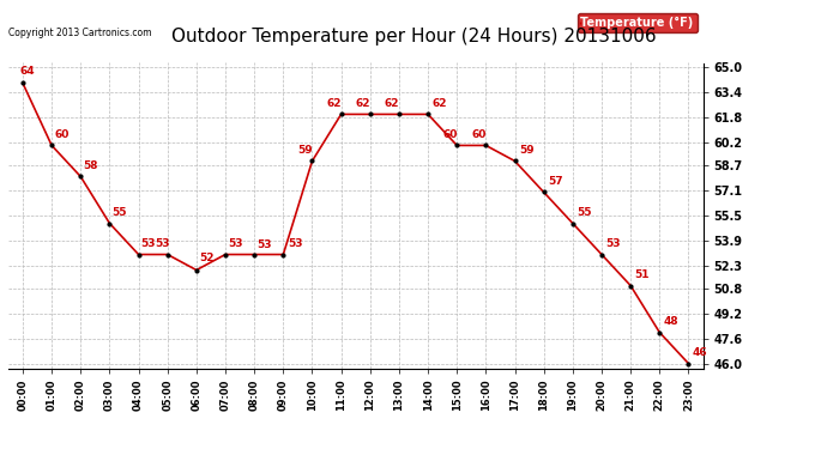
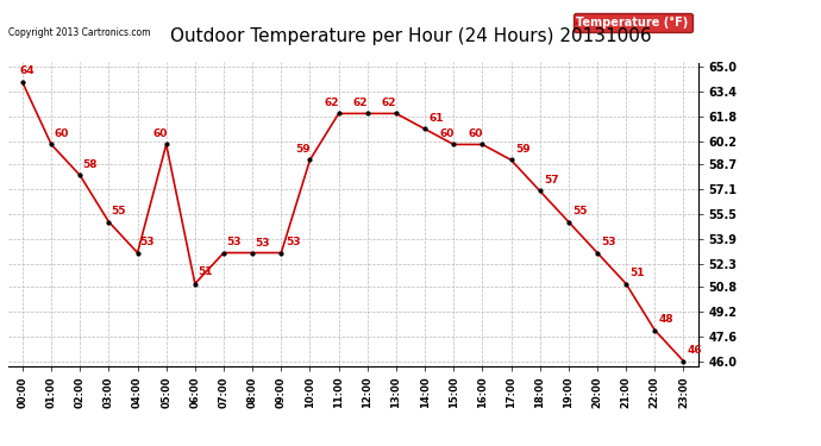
05:00: 53 -> 60
06:00: 52 -> 51
14:00: 62 -> 61
